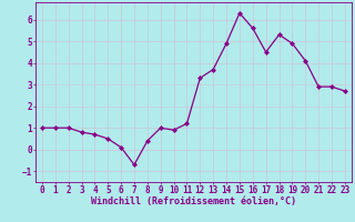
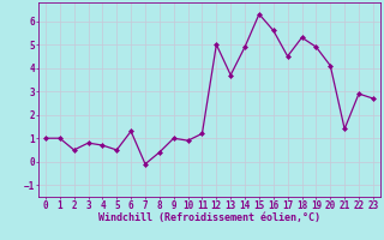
2: 1.0 -> 0.5
6: 0.1 -> 1.3
7: -0.7 -> -0.1
12: 3.3 -> 5.0
21: 2.9 -> 1.4
